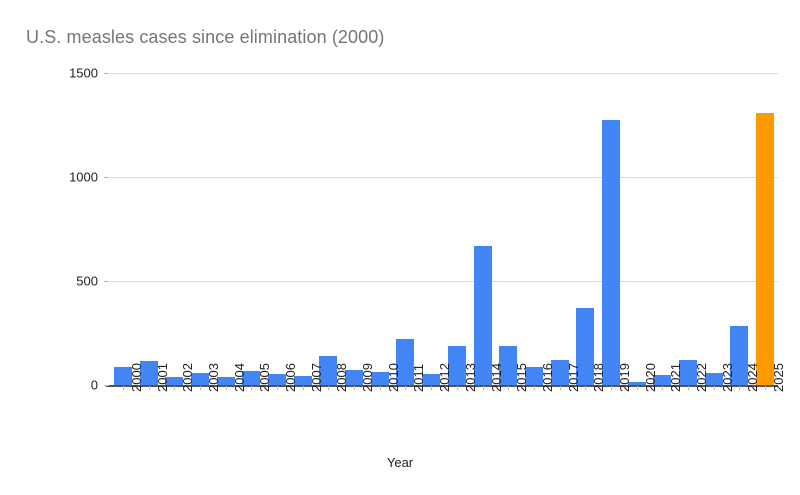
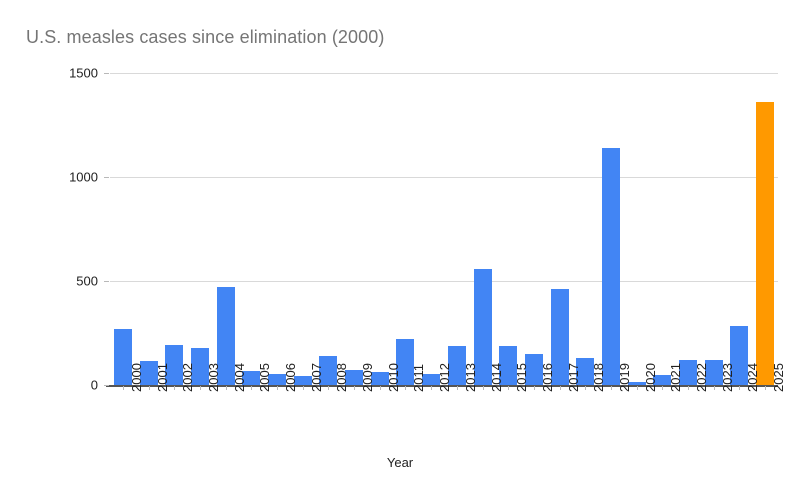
2000: 90 -> 270
2002: 40 -> 190
2003: 60 -> 180
2004: 40 -> 470
2014: 670 -> 560
2016: 90 -> 150
2017: 120 -> 460
2018: 370 -> 130
2019: 1270 -> 1140
2023: 60 -> 120
2025: 1310 -> 1360
